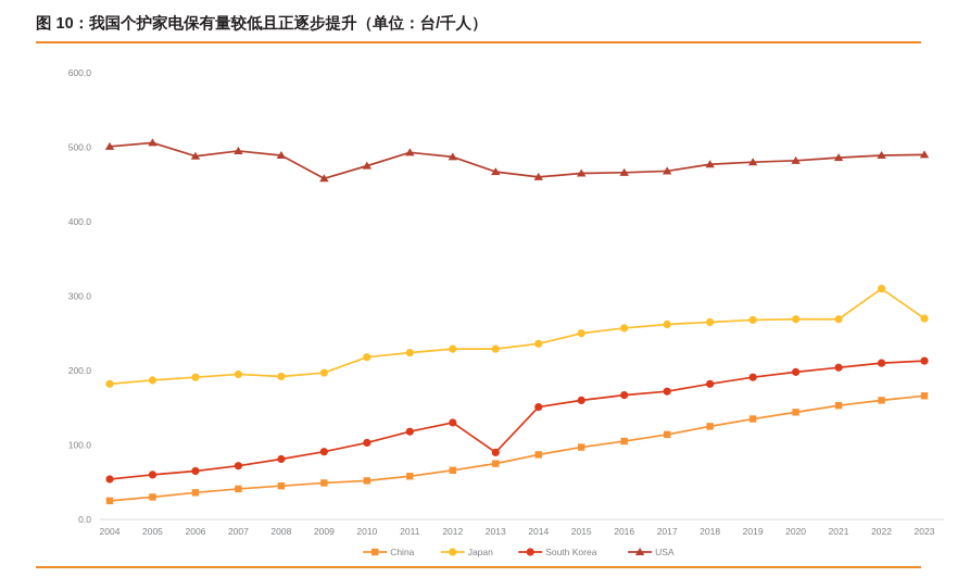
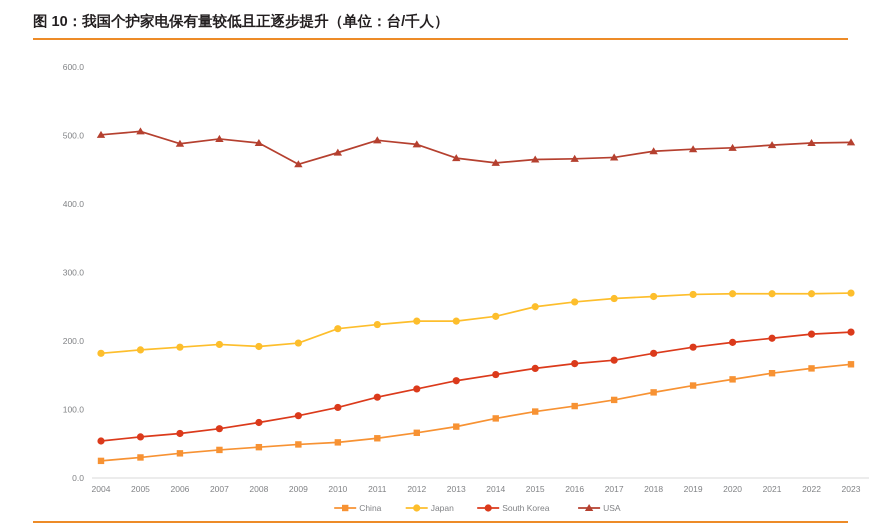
South Korea/2013: 90 -> 140
Japan/2022: 310 -> 270
